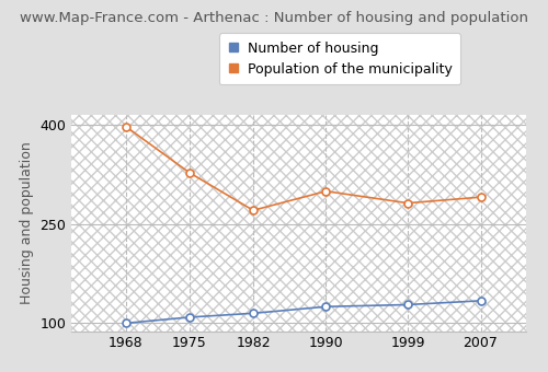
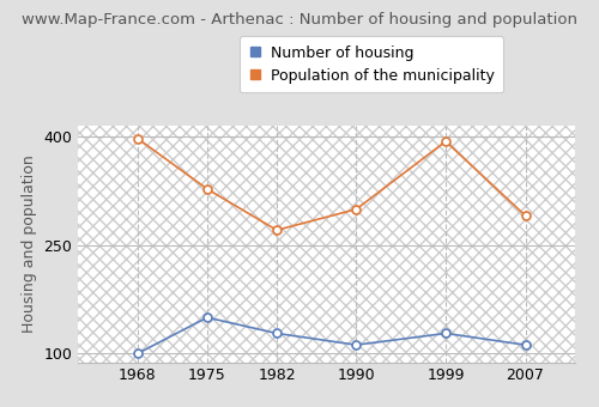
Number of housing/1975: 109 -> 150
Number of housing/1982: 115 -> 128
Number of housing/1990: 125 -> 112
Population of the municipality/1999: 282 -> 394
Number of housing/2007: 134 -> 112
